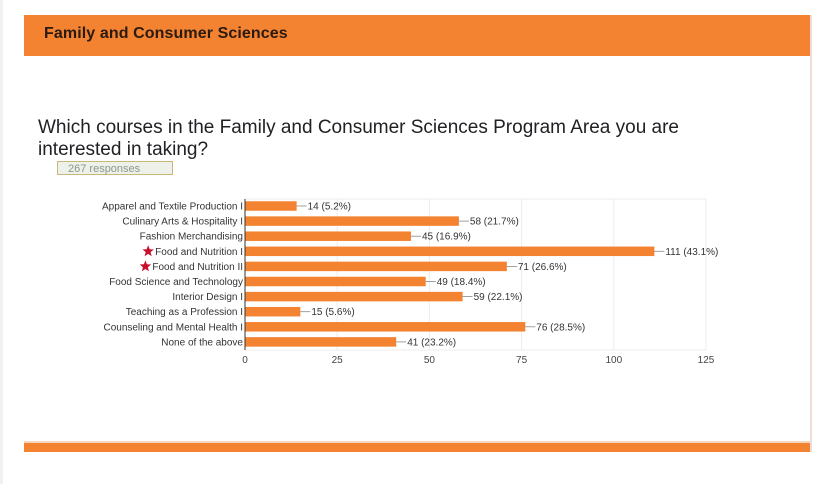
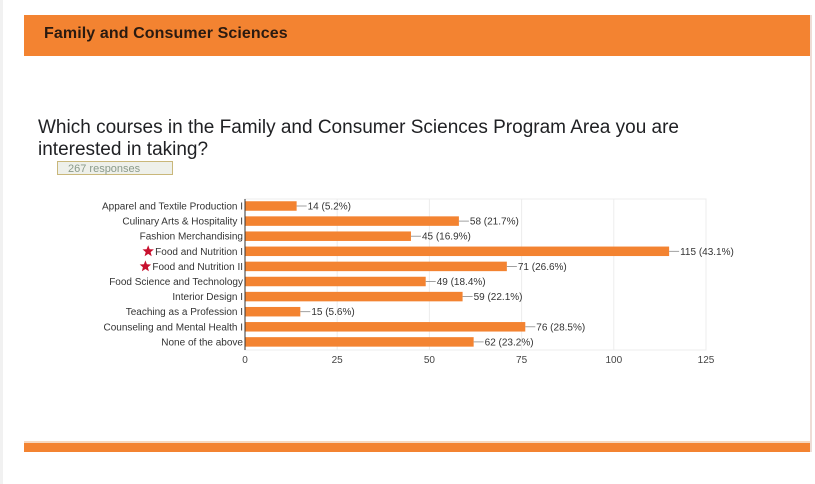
Food and Nutrition I: 111 -> 115
None of the above: 41 -> 62
